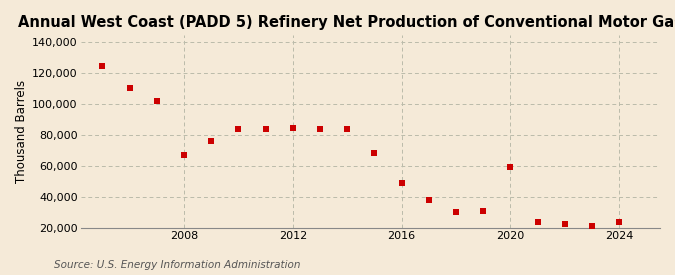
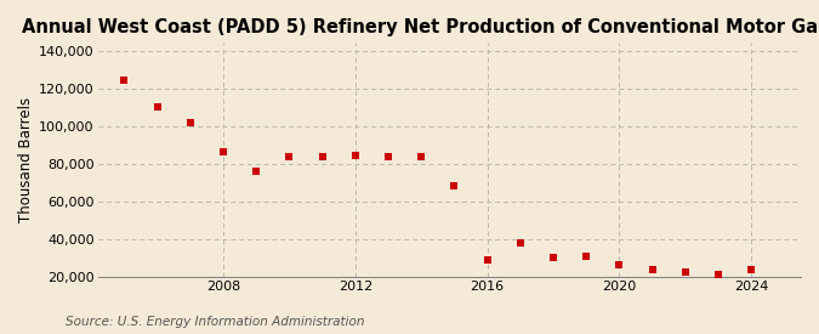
2008: 67,000 -> 86,000
2016: 49,000 -> 29,000
2020: 59,000 -> 26,000
